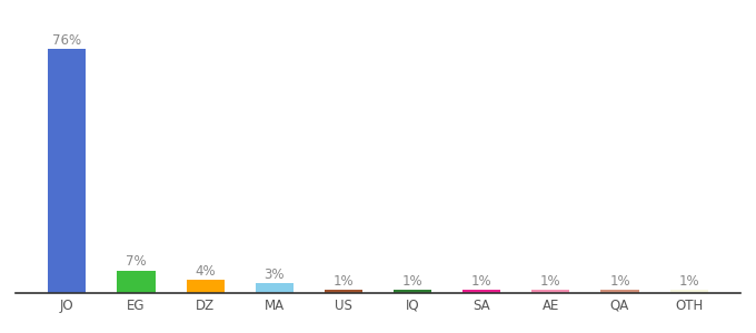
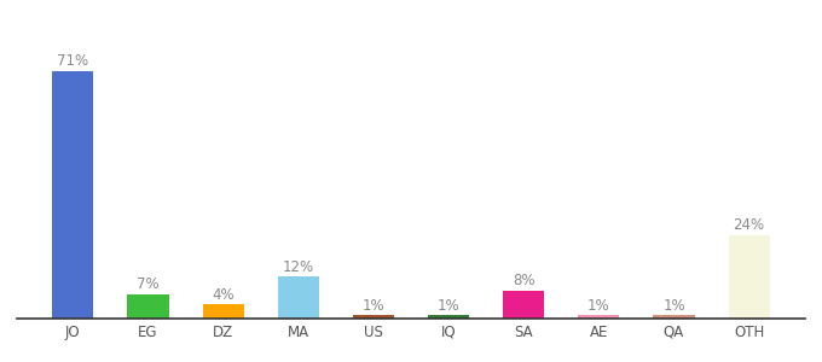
JO: 76% -> 71%
MA: 3% -> 12%
SA: 1% -> 8%
OTH: 1% -> 24%
